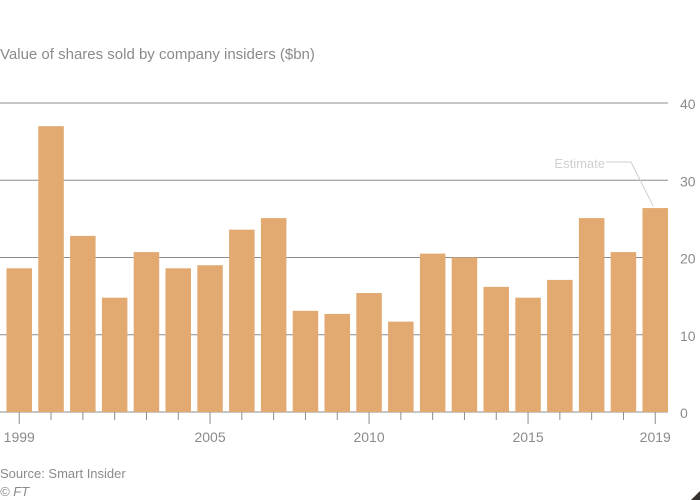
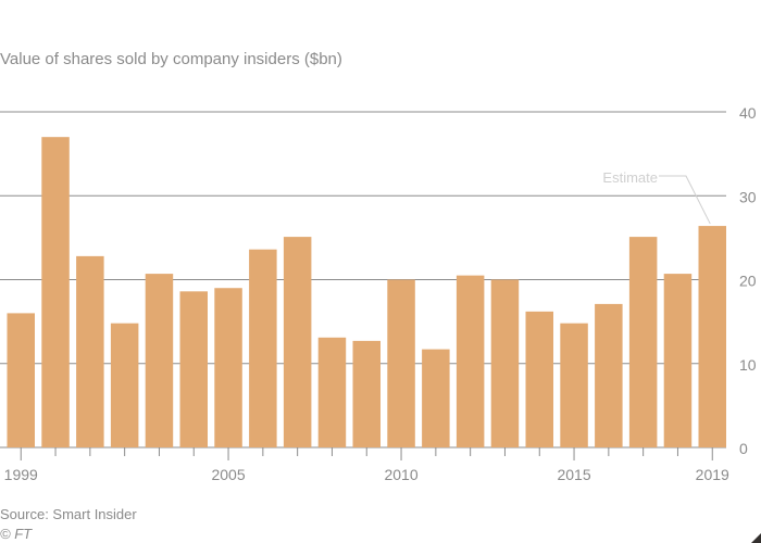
1999: 19 -> 16
2010: 15 -> 20
